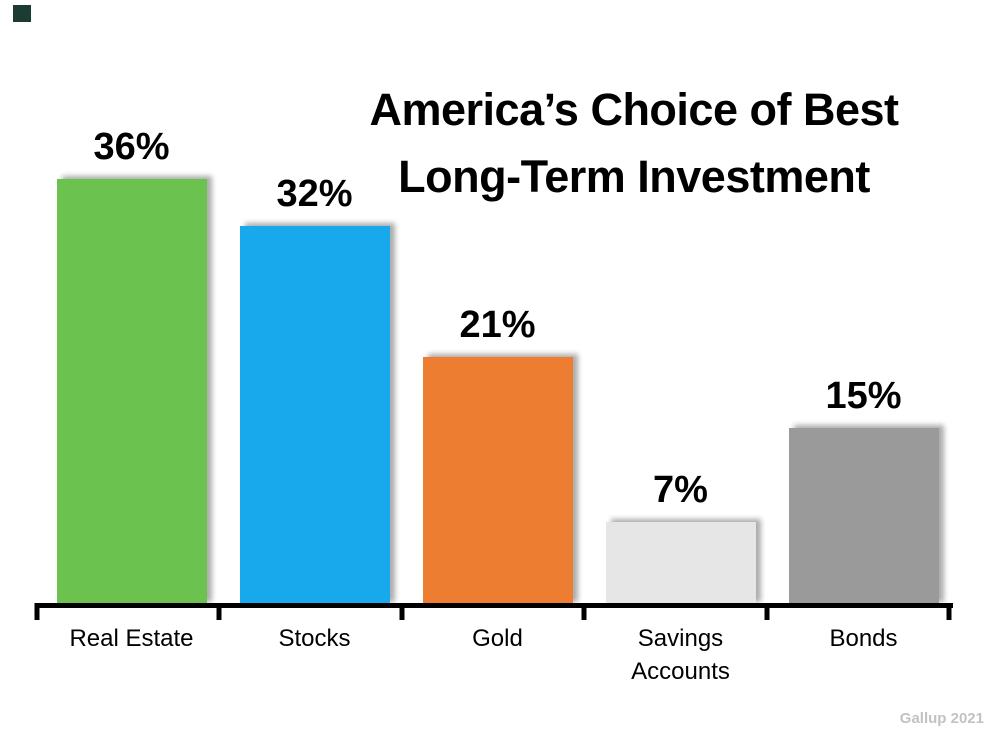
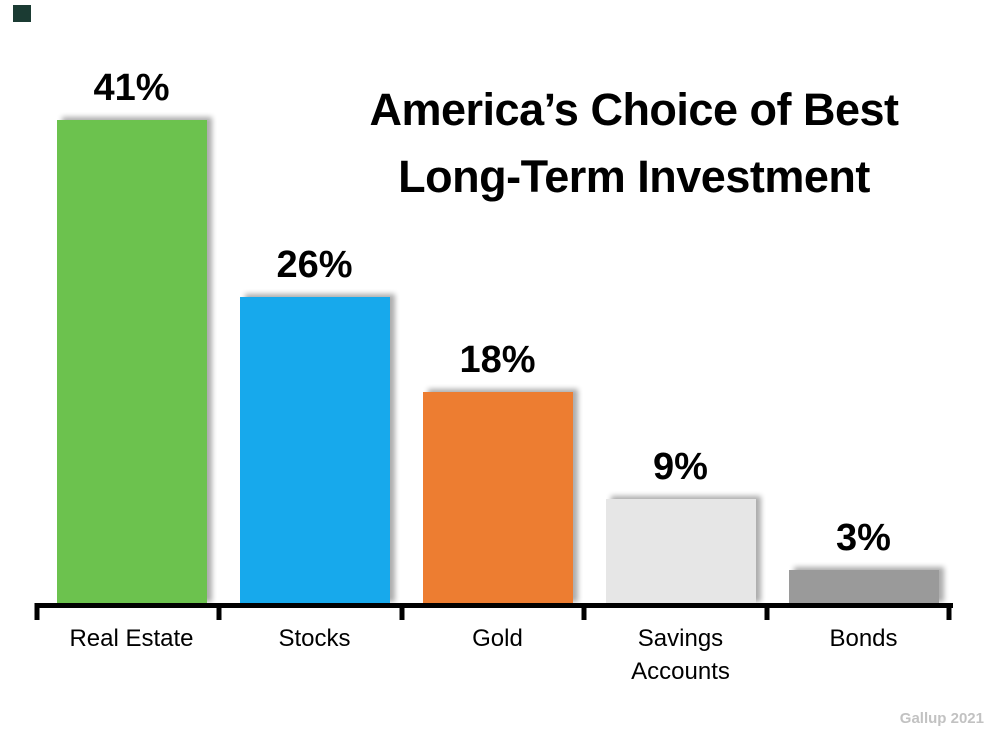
Real Estate: 36% -> 41%
Stocks: 32% -> 26%
Gold: 21% -> 18%
Savings Accounts: 7% -> 9%
Bonds: 15% -> 3%
